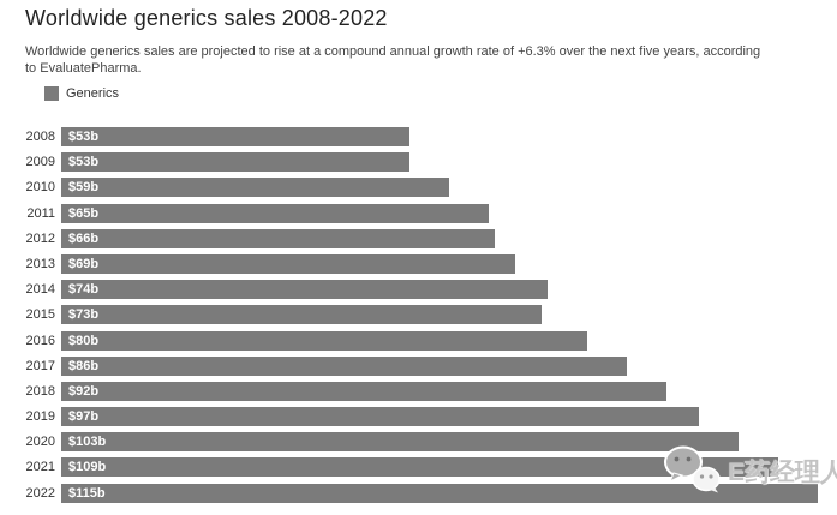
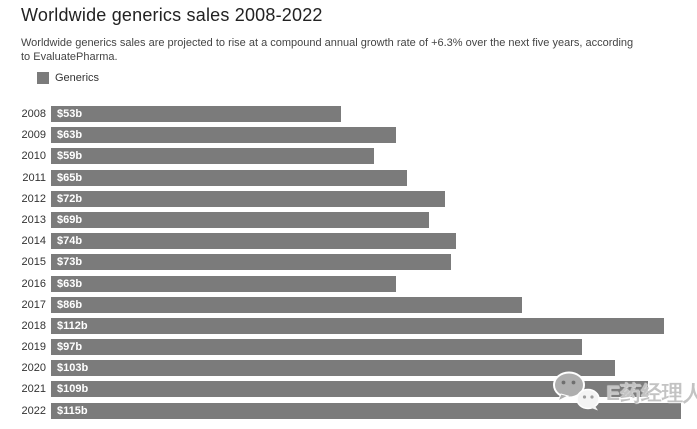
2009: $53b -> $63b
2012: $66b -> $72b
2016: $80b -> $63b
2018: $92b -> $112b
